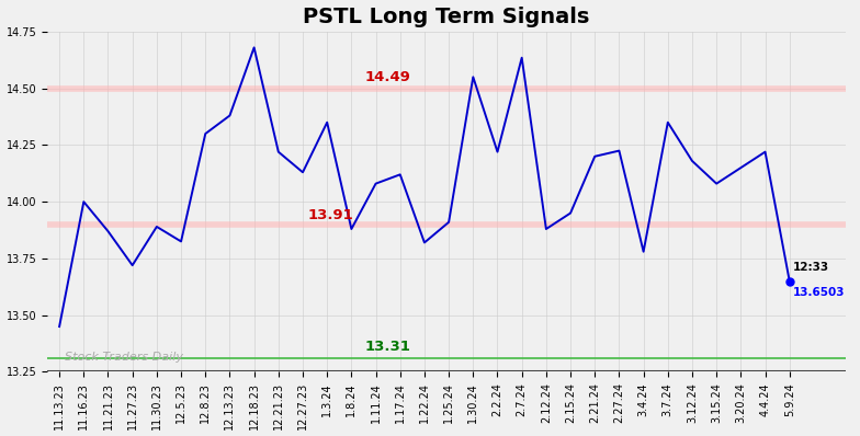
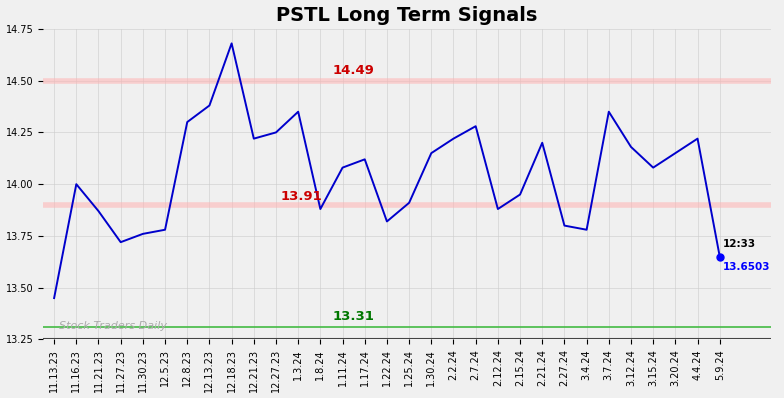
11.30.23: 13.890 -> 13.760
12.5.23: 13.825 -> 13.780
12.27.23: 14.130 -> 14.250
1.30.24: 14.550 -> 14.150
2.7.24: 14.635 -> 14.280
2.27.24: 14.225 -> 13.800
